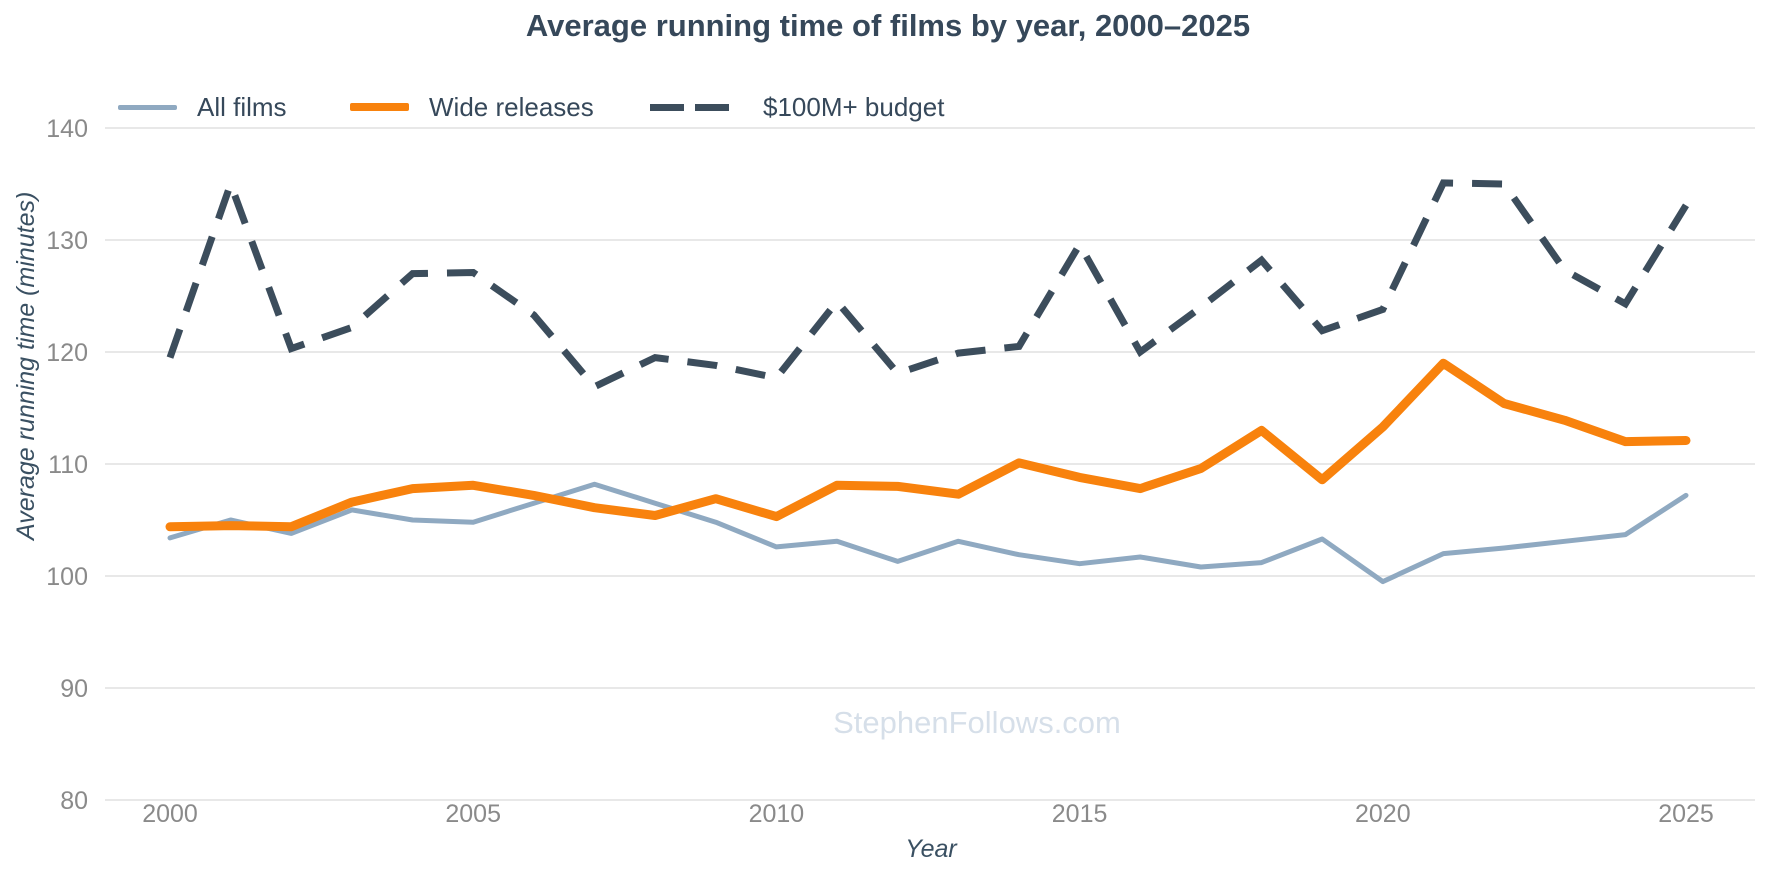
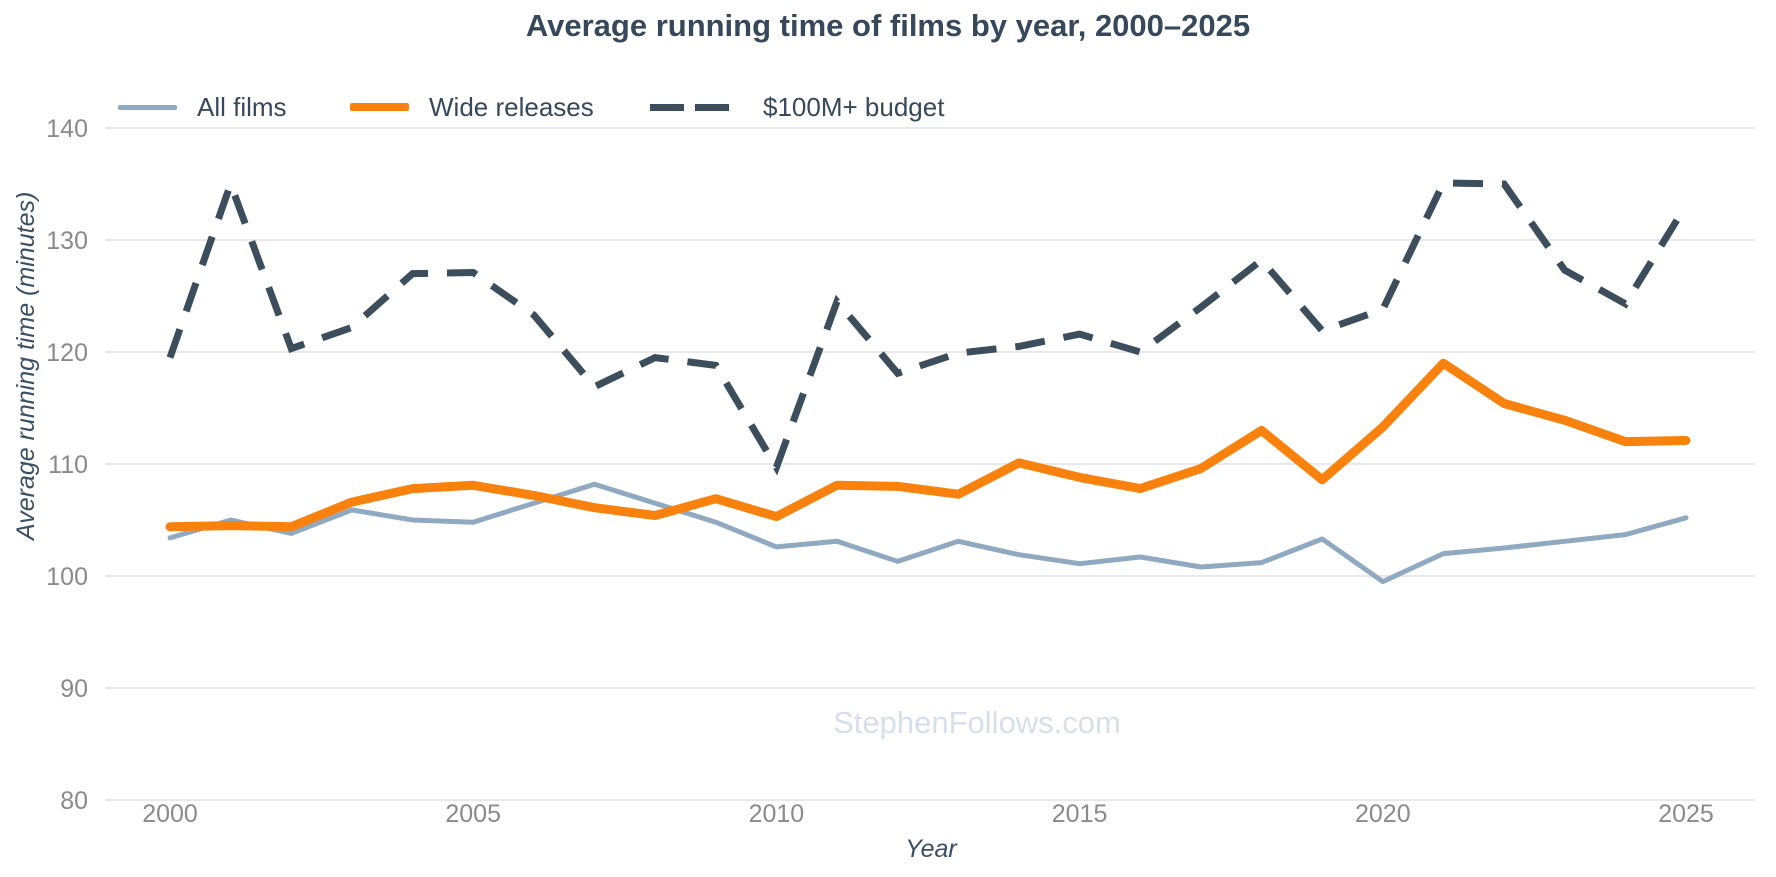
$100M+ budget/2010: 117.7 -> 109.7
$100M+ budget/2015: 129.6 -> 121.6
All films/2025: 107.2 -> 105.2
